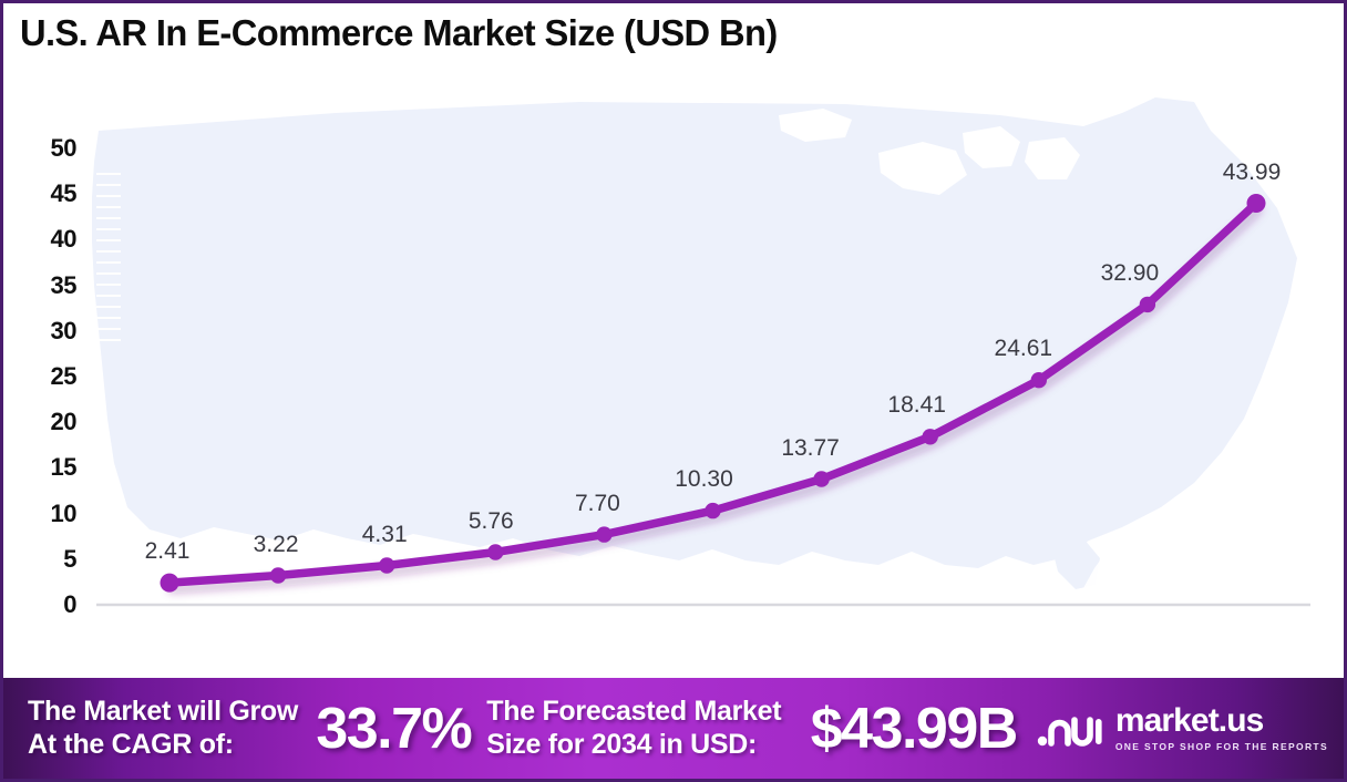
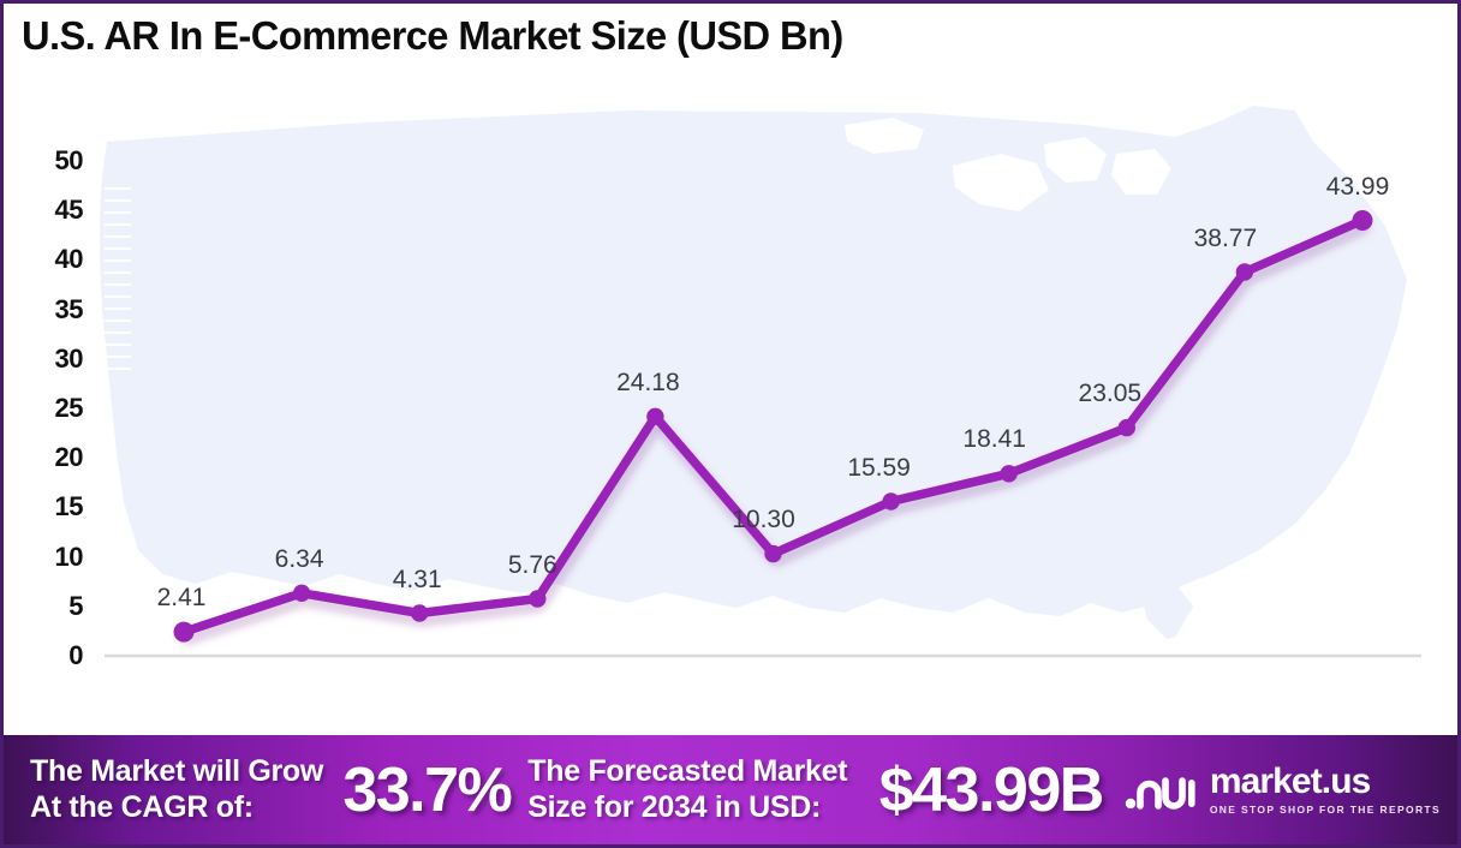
2025: 3.22 -> 6.34
2028: 7.70 -> 24.18
2030: 13.77 -> 15.59
2032: 24.61 -> 23.05
2033: 32.90 -> 38.77
